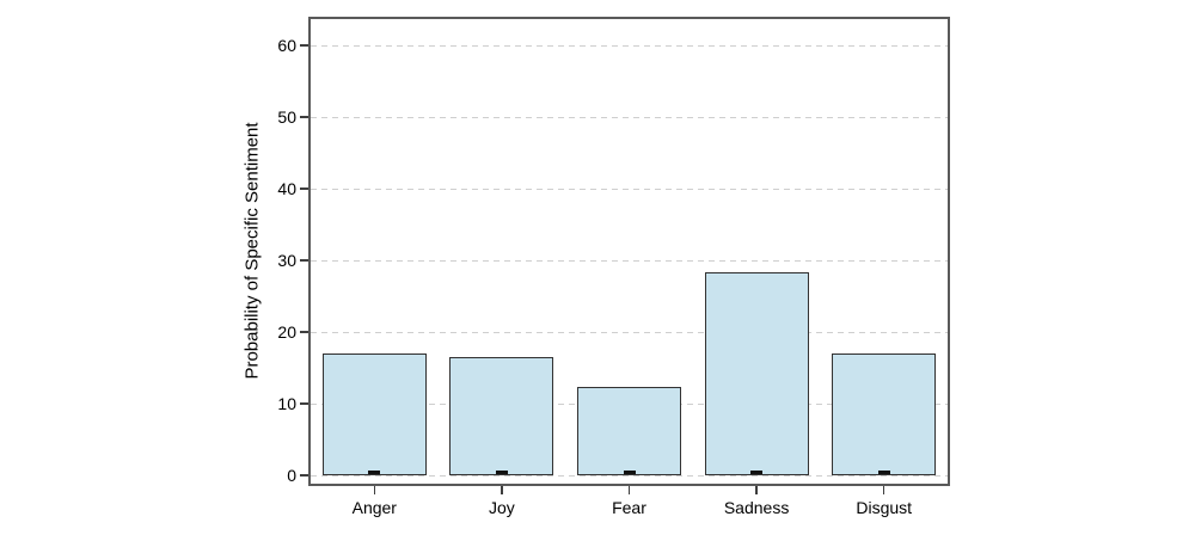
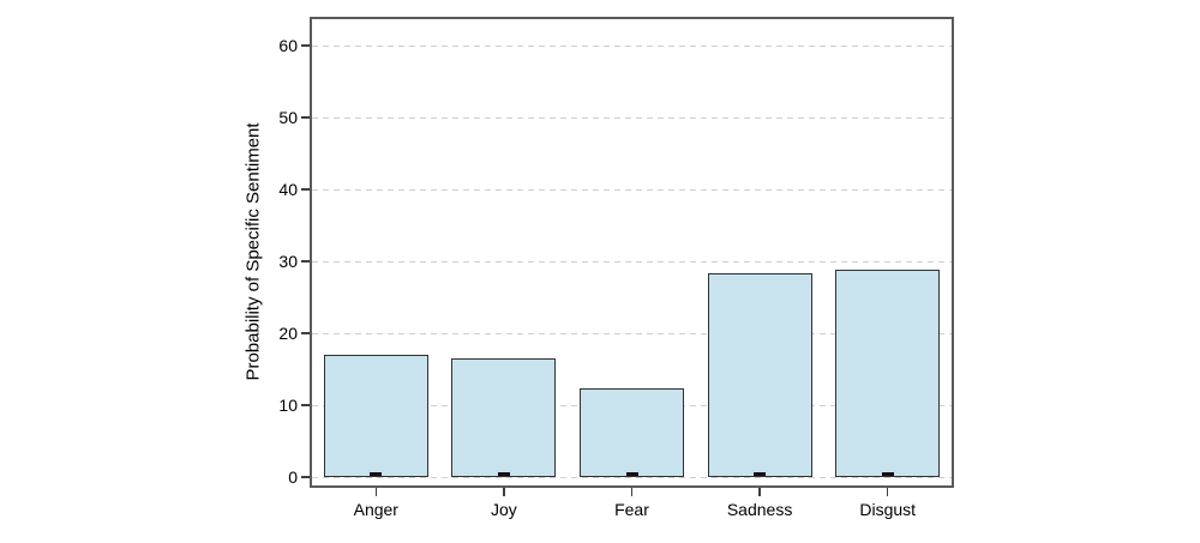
Disgust: 17 -> 29
